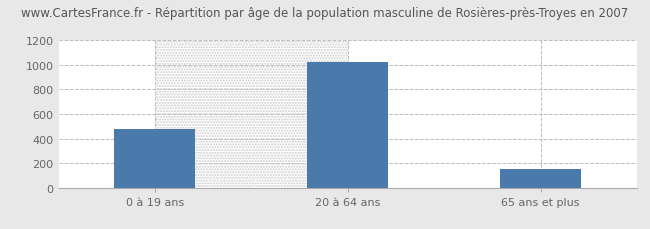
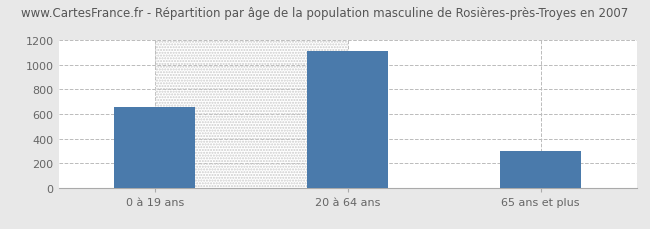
0 à 19 ans: 480 -> 660
20 à 64 ans: 1020 -> 1110
65 ans et plus: 160 -> 300
